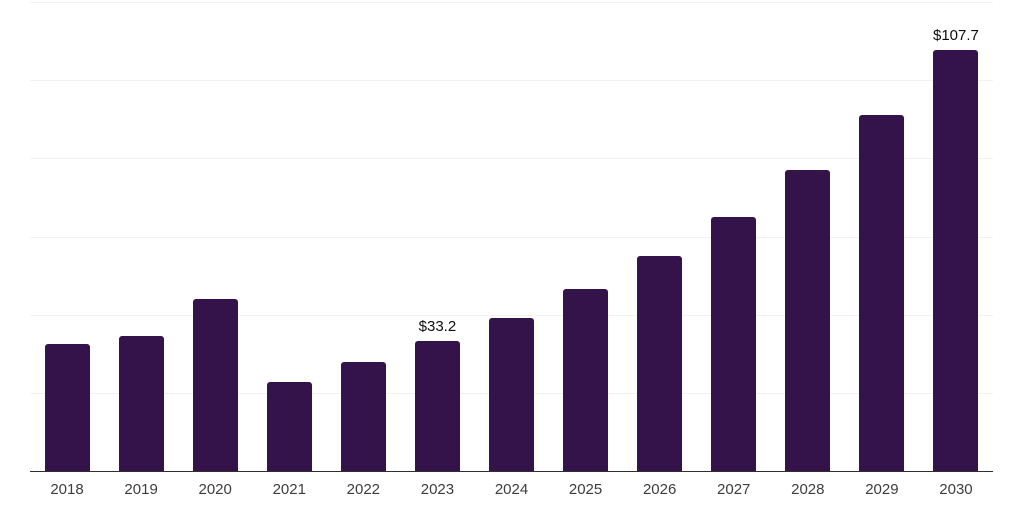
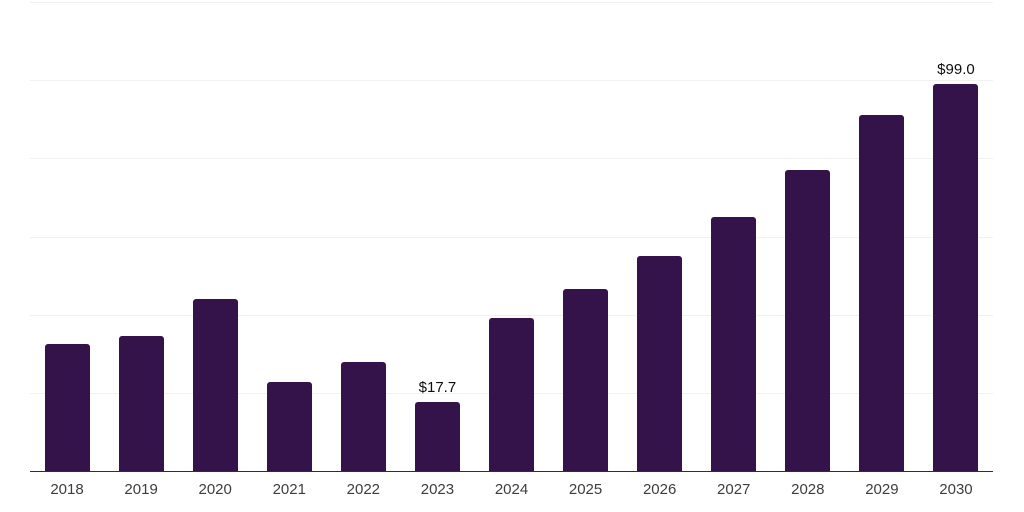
2023: $33.2 -> $17.7
2030: $107.7 -> $99.0
